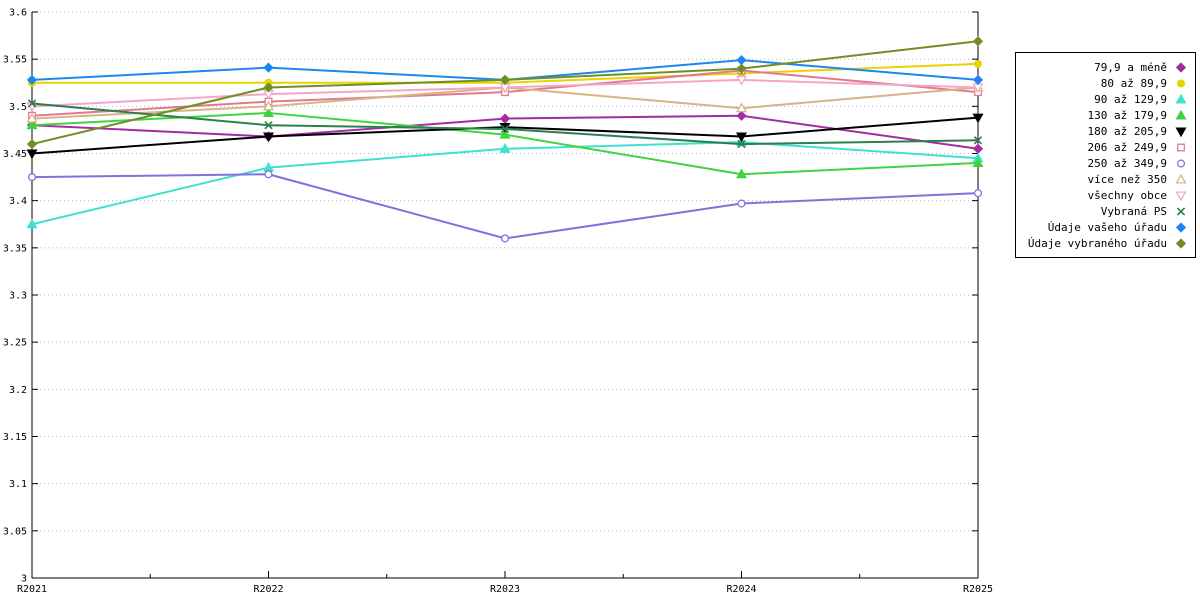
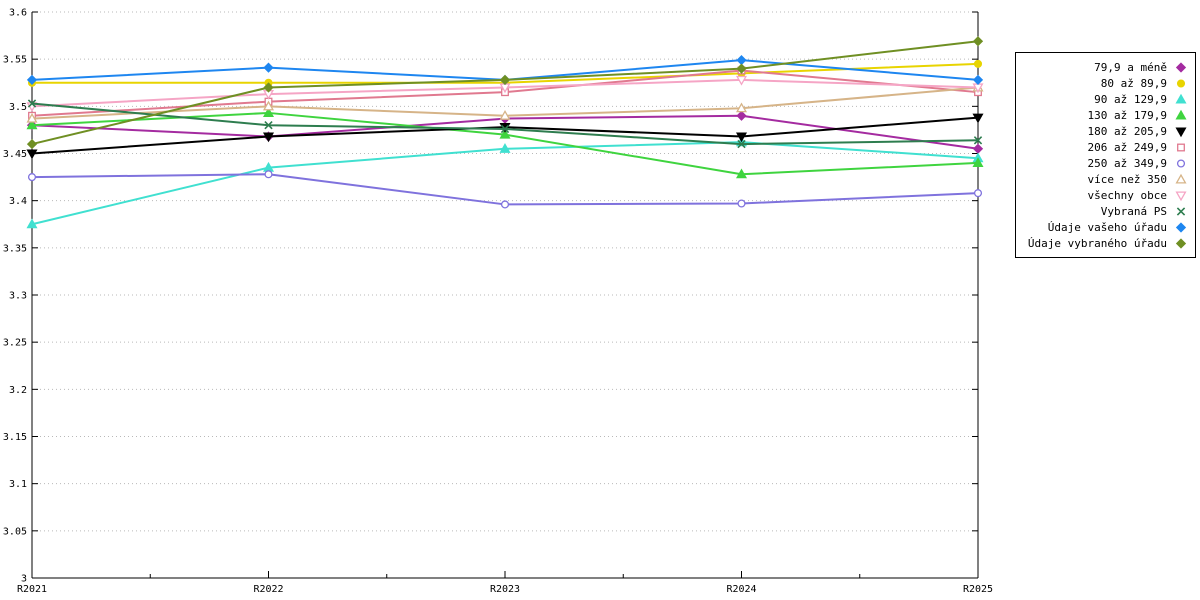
250 až 349,9/R2023: 3.36 -> 3.40
více než 350/R2023: 3.52 -> 3.49
